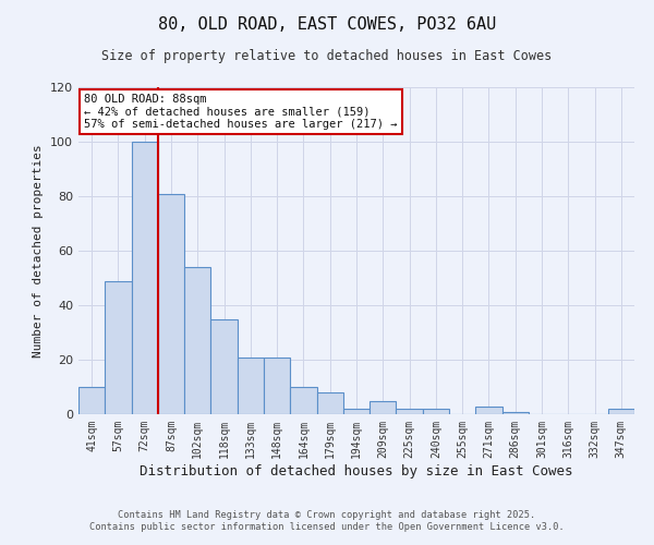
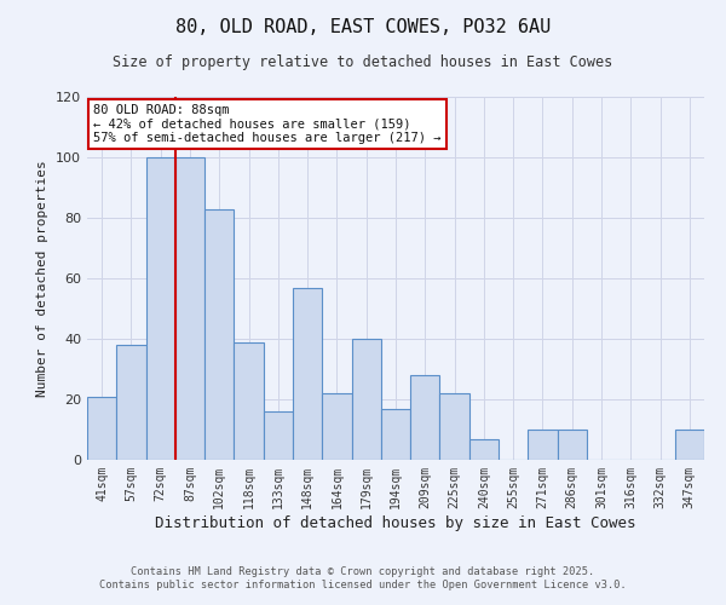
41sqm: 10 -> 21
57sqm: 49 -> 38
87sqm: 81 -> 100
102sqm: 54 -> 83
118sqm: 35 -> 39
133sqm: 21 -> 16
148sqm: 21 -> 57
164sqm: 10 -> 22
179sqm: 8 -> 40
194sqm: 2 -> 17
209sqm: 5 -> 28
225sqm: 2 -> 22
240sqm: 2 -> 7
271sqm: 3 -> 10
286sqm: 1 -> 10
347sqm: 2 -> 10
